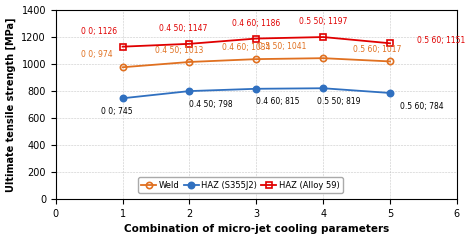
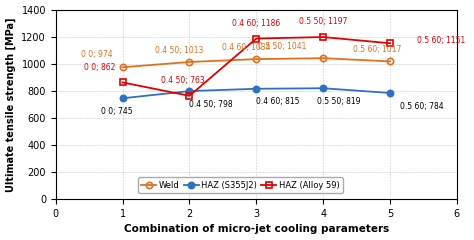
HAZ (Alloy 59)/1: 1126 -> 862
HAZ (Alloy 59)/2: 1147 -> 763
